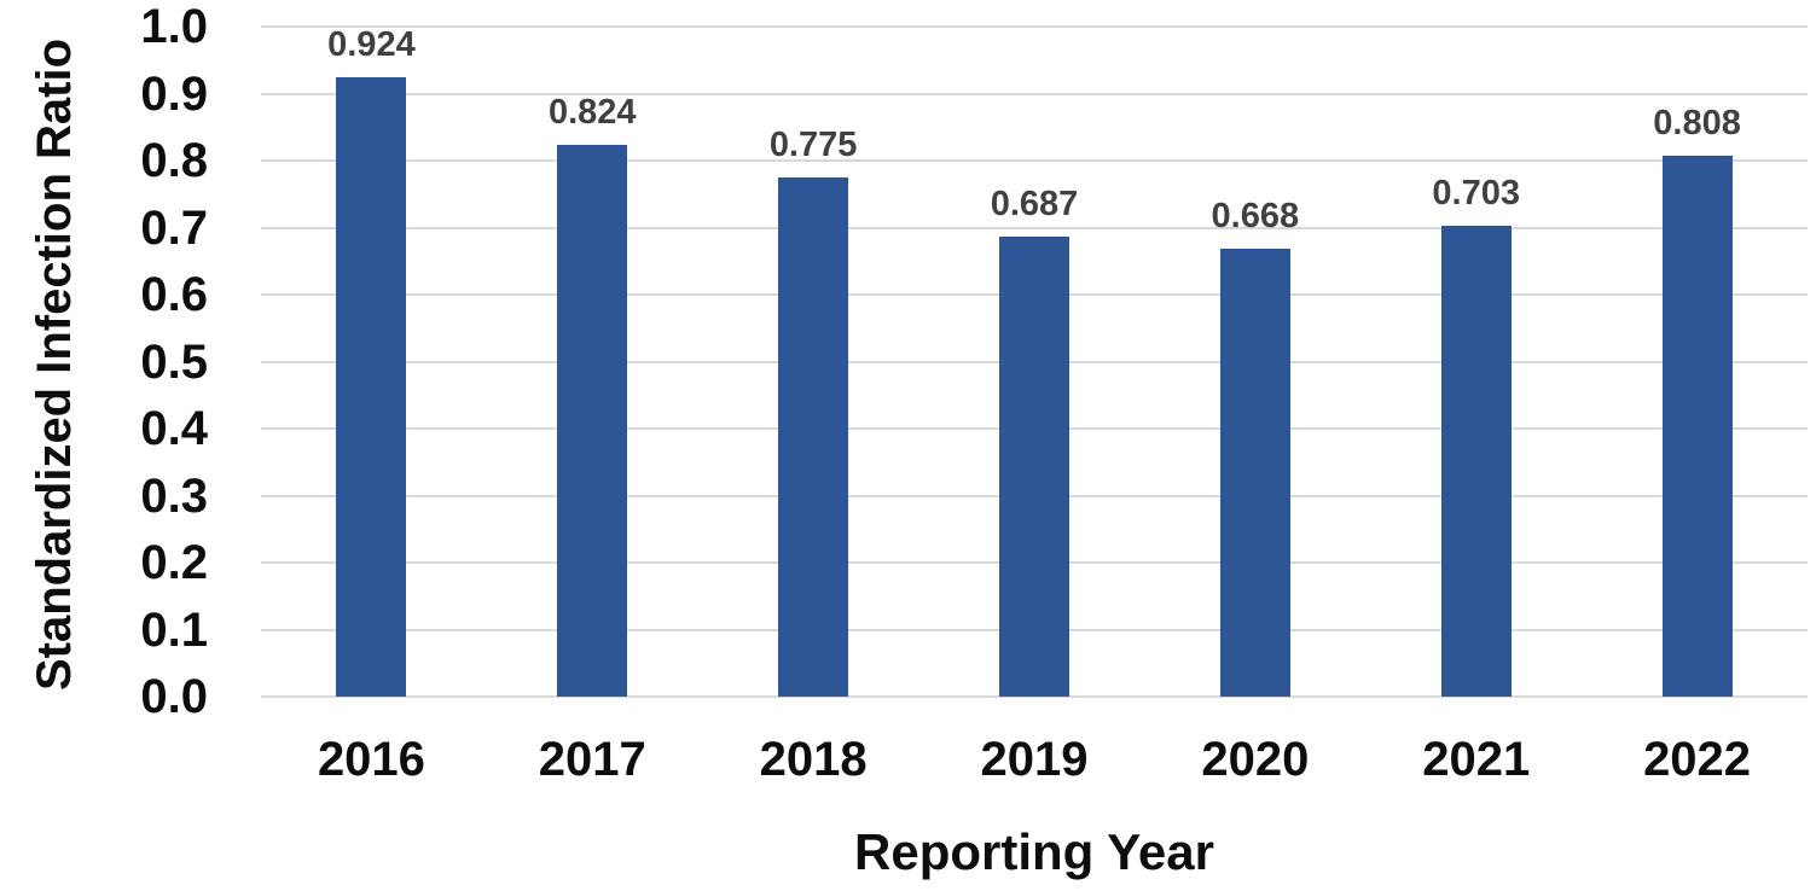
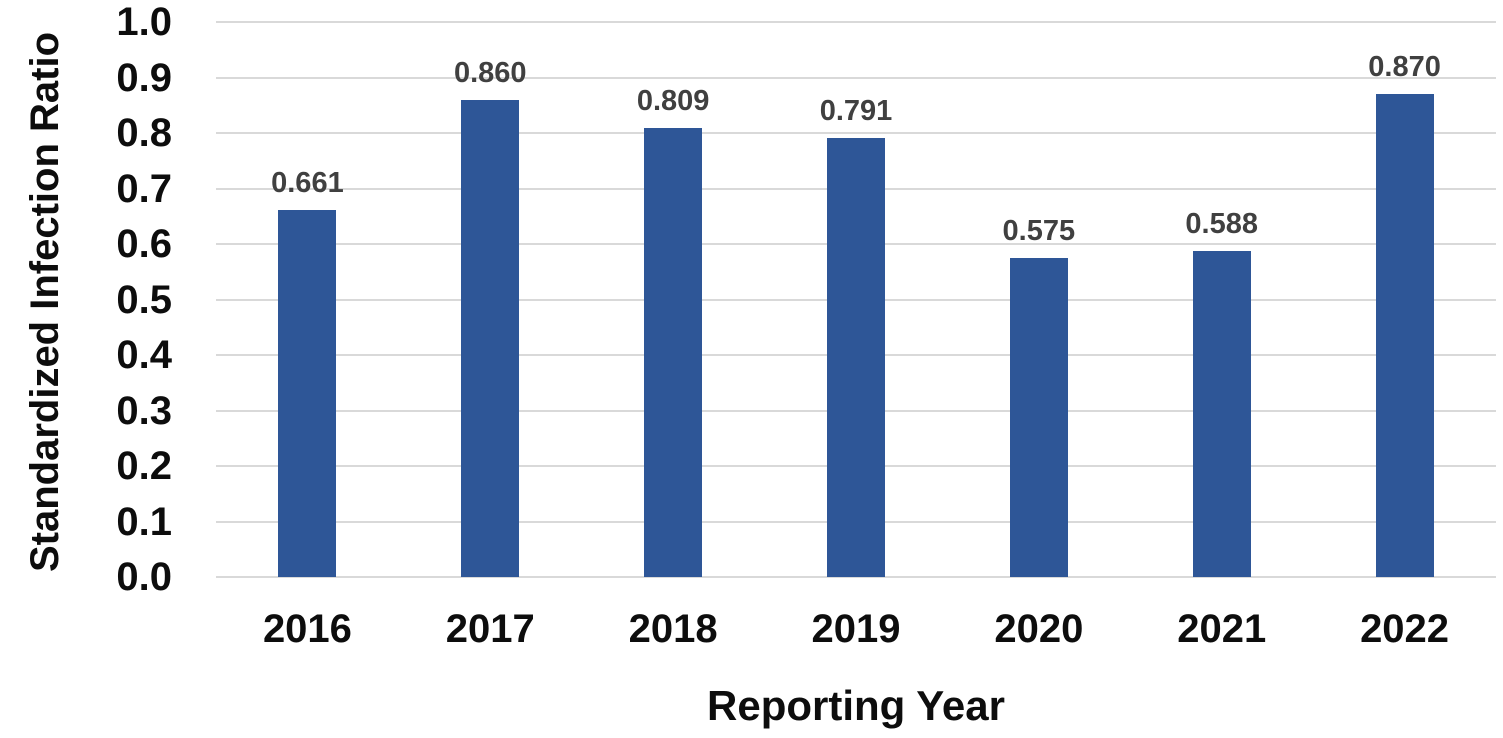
2016: 0.924 -> 0.661
2017: 0.824 -> 0.860
2018: 0.775 -> 0.809
2019: 0.687 -> 0.791
2020: 0.668 -> 0.575
2021: 0.703 -> 0.588
2022: 0.808 -> 0.870
